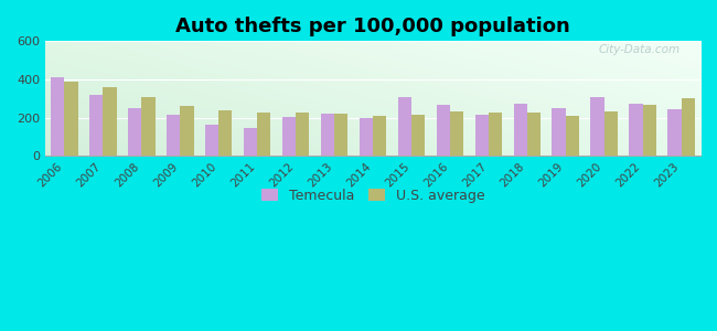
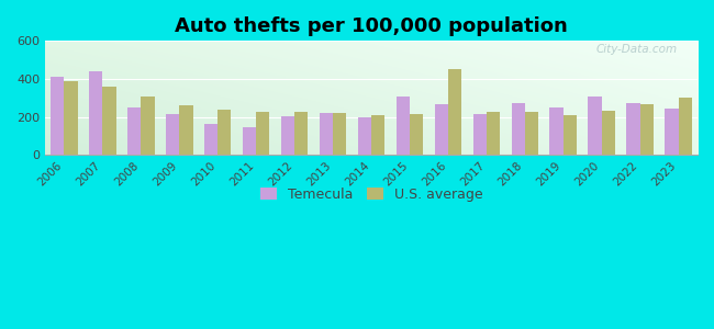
Temecula/2007: 320 -> 440
U.S. average/2016: 230 -> 450
